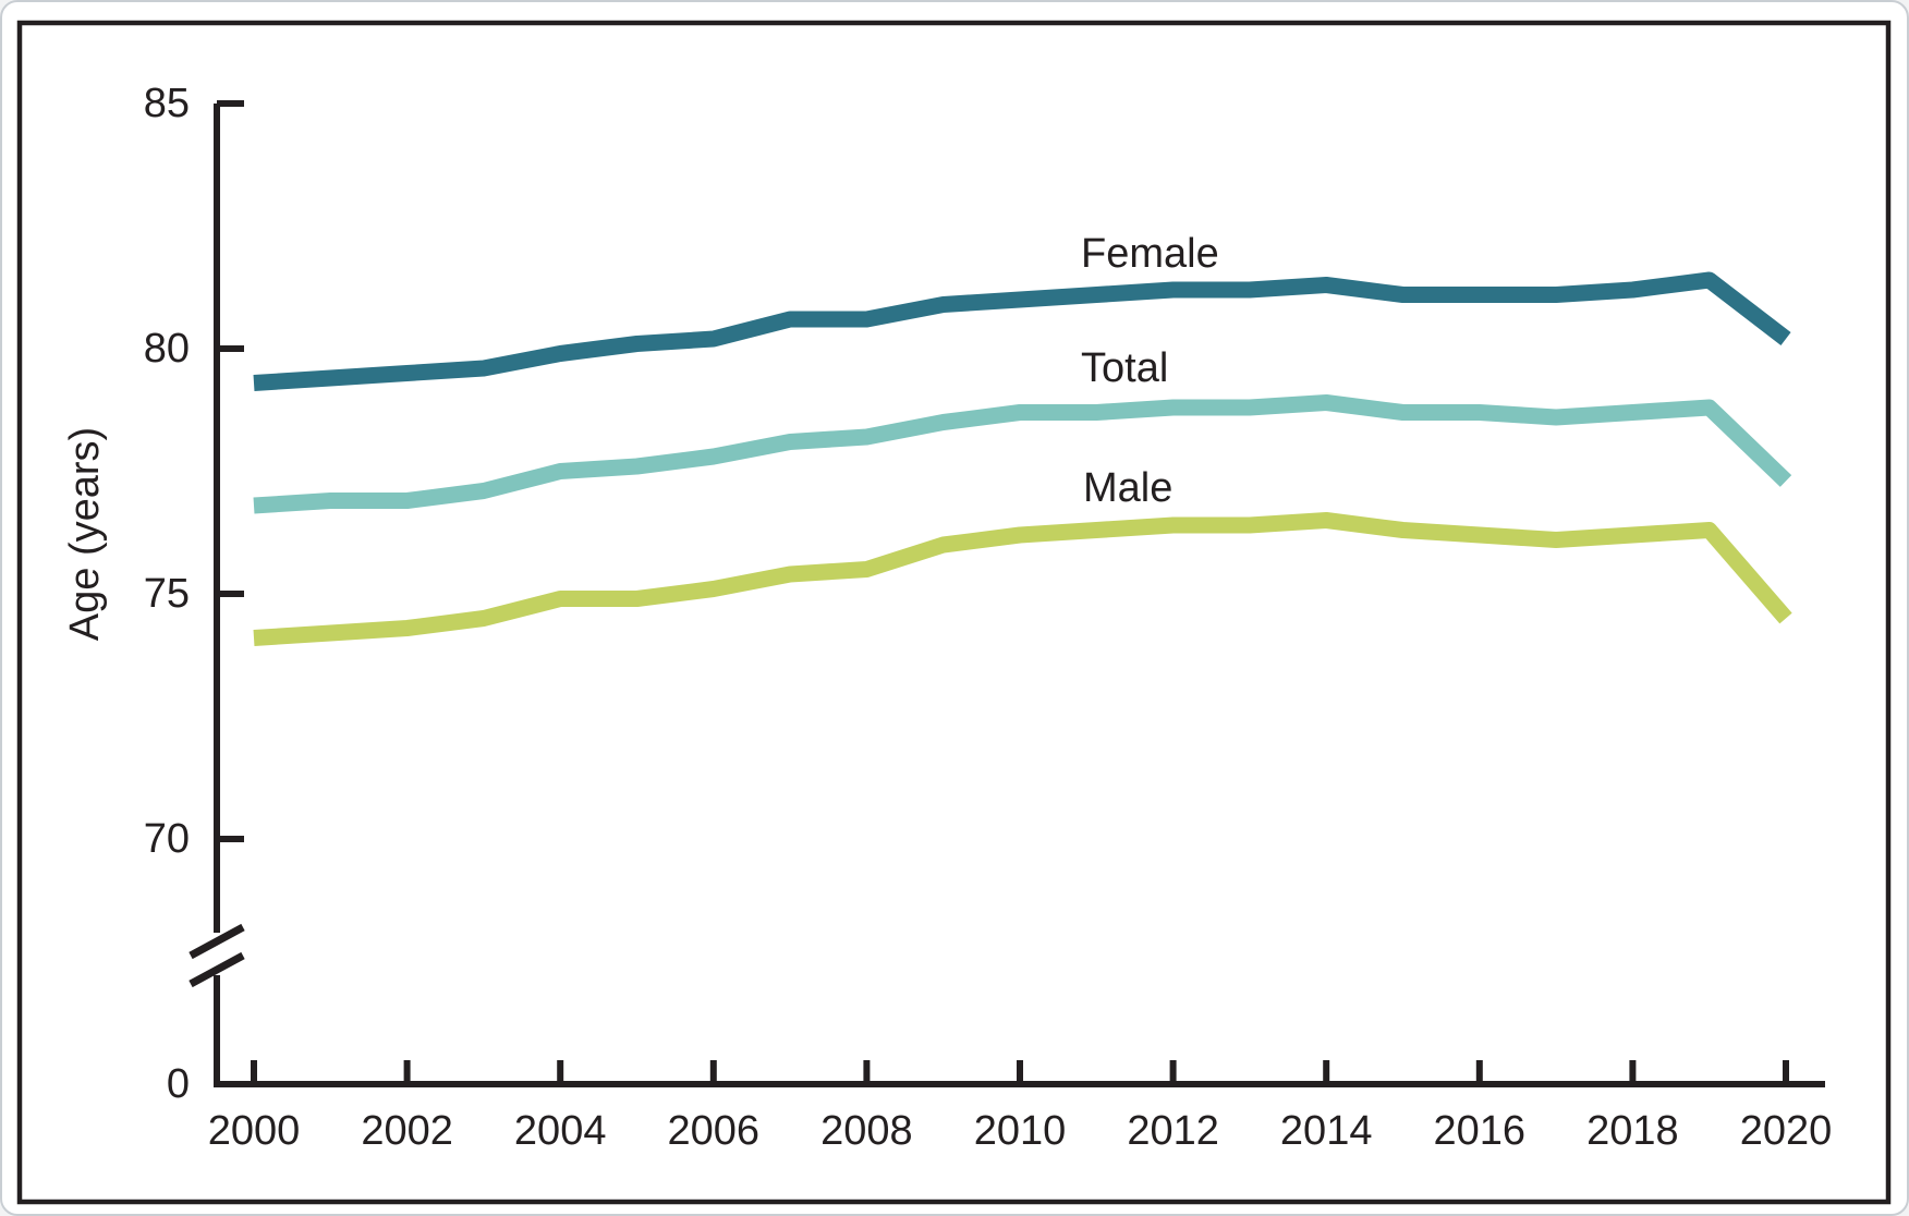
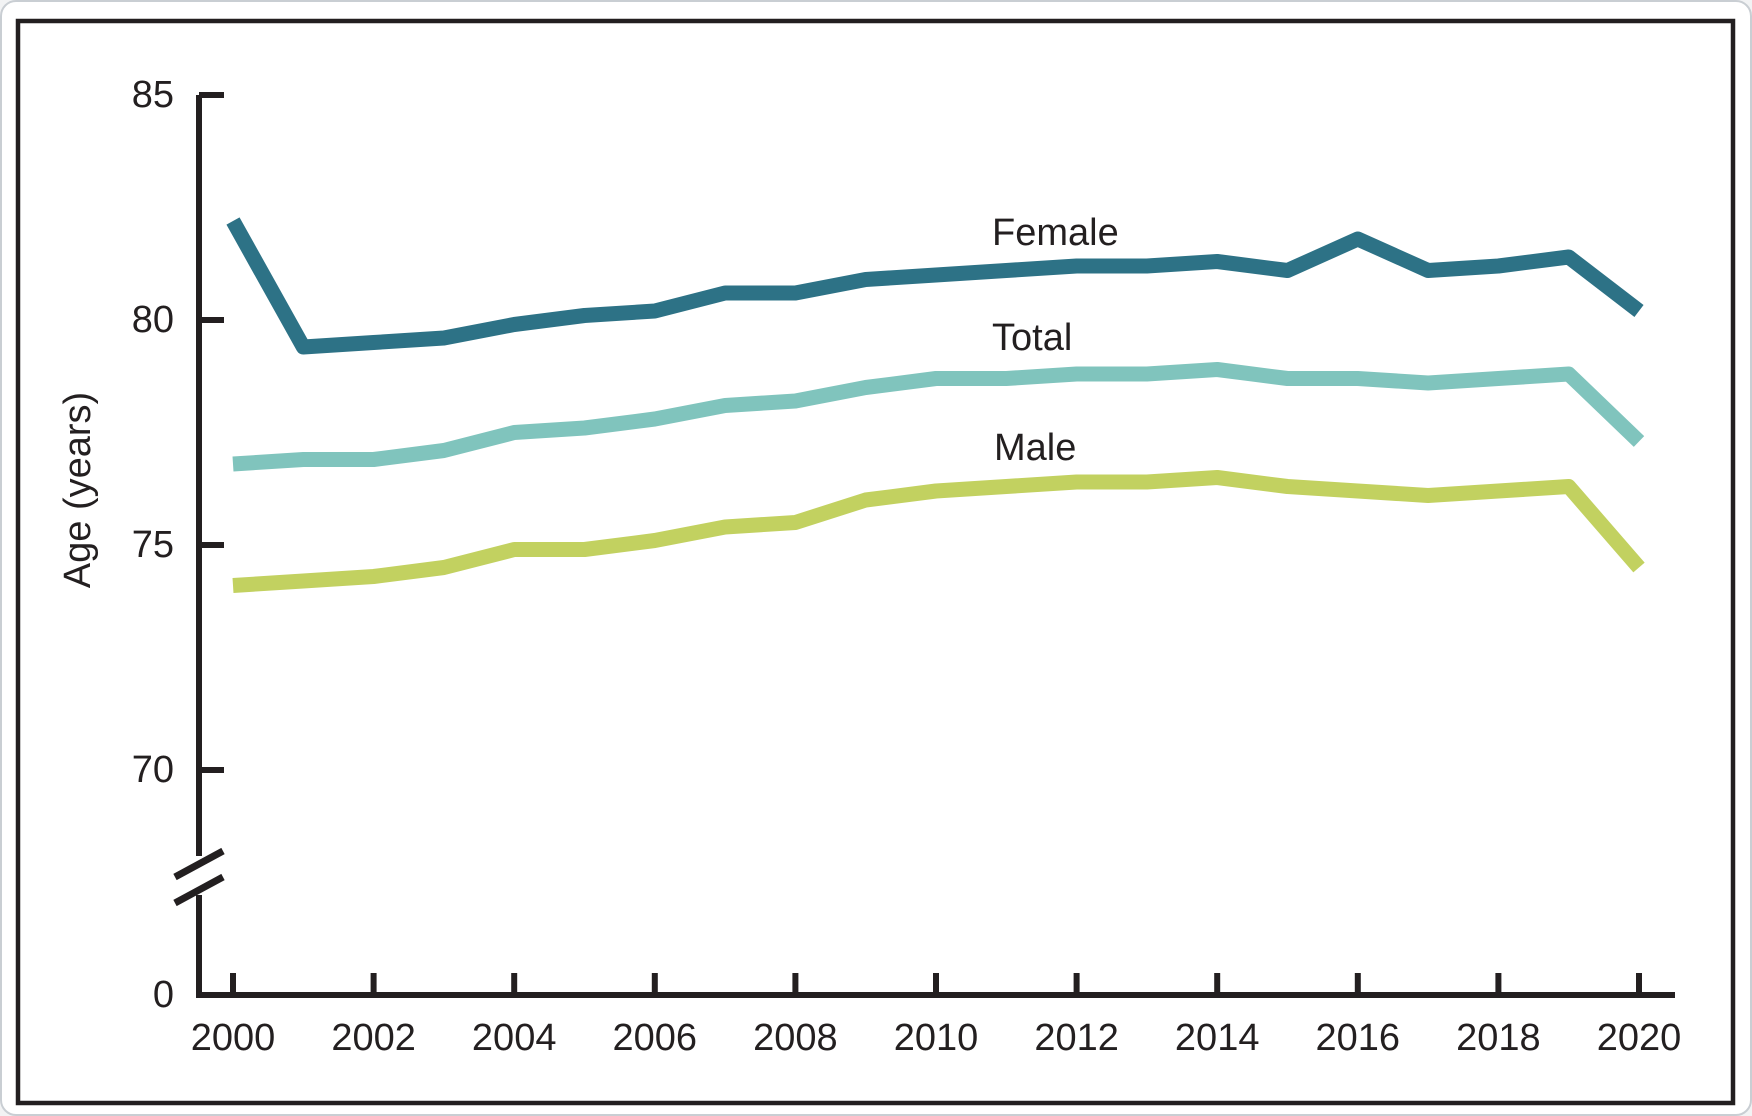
Female/2000: 79.3 -> 82.2
Female/2016: 81.1 -> 81.8
